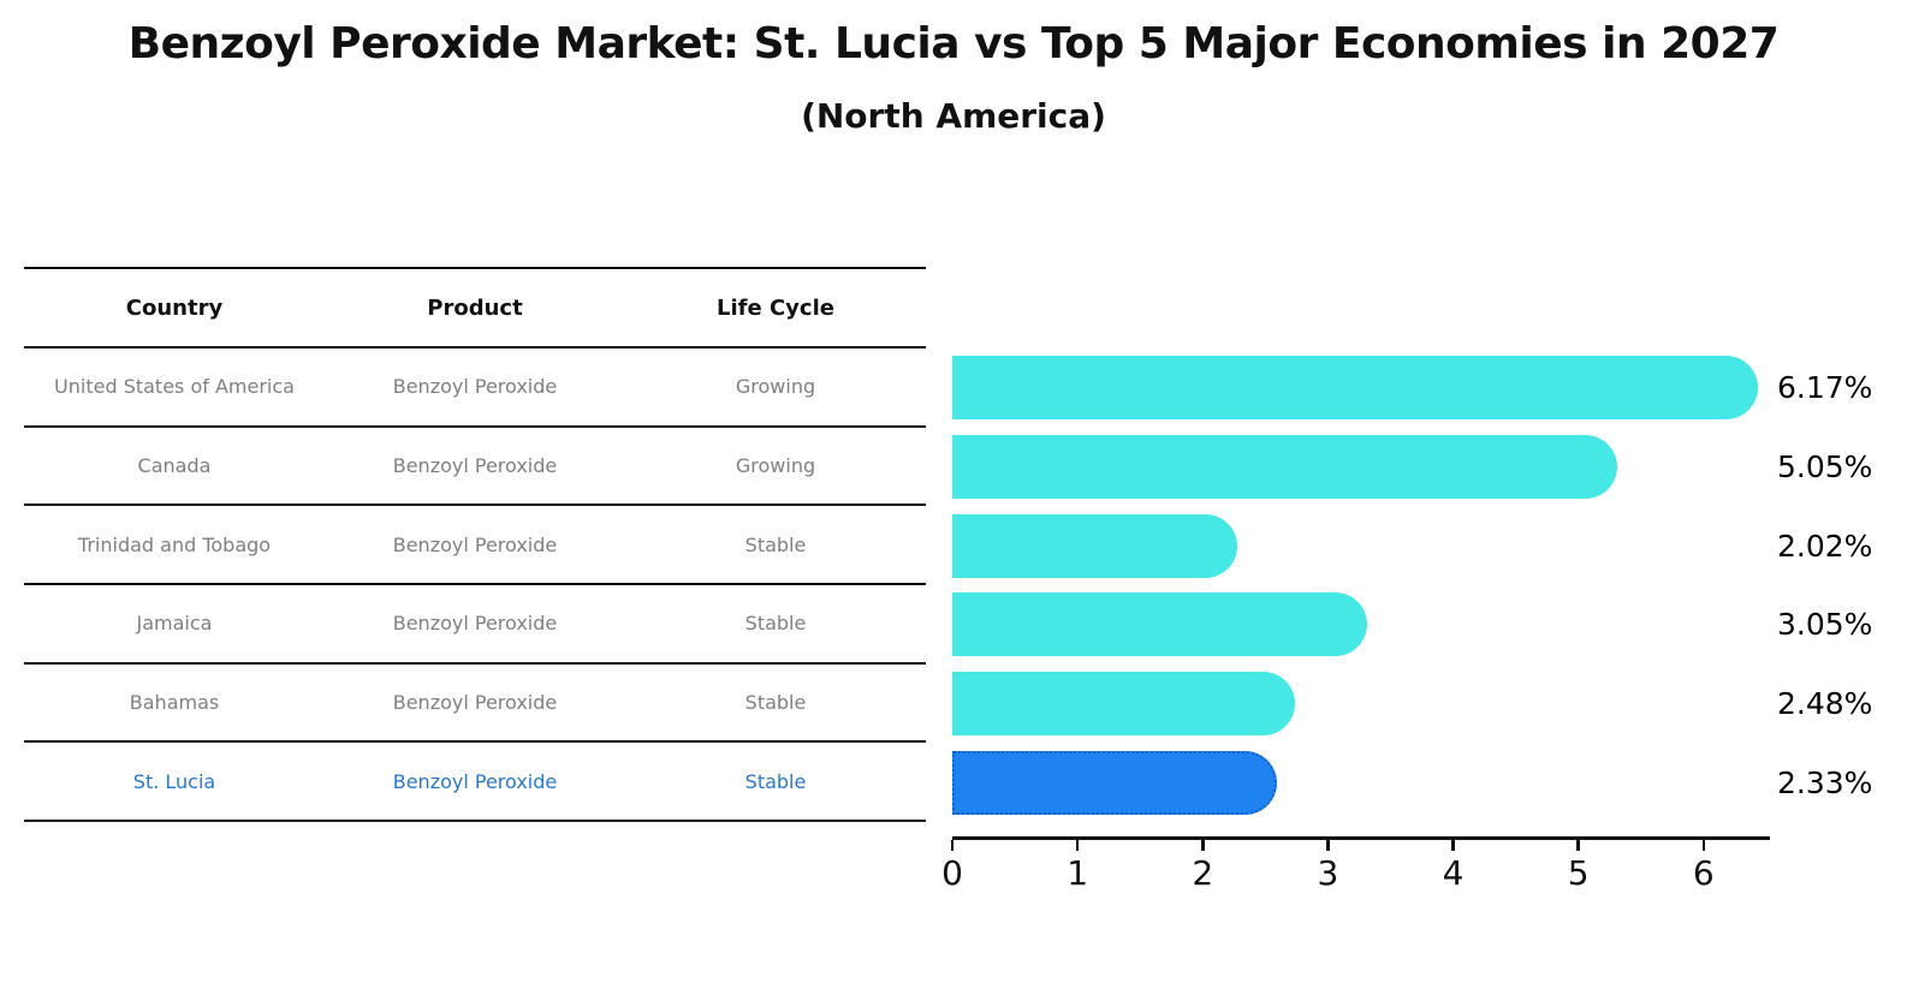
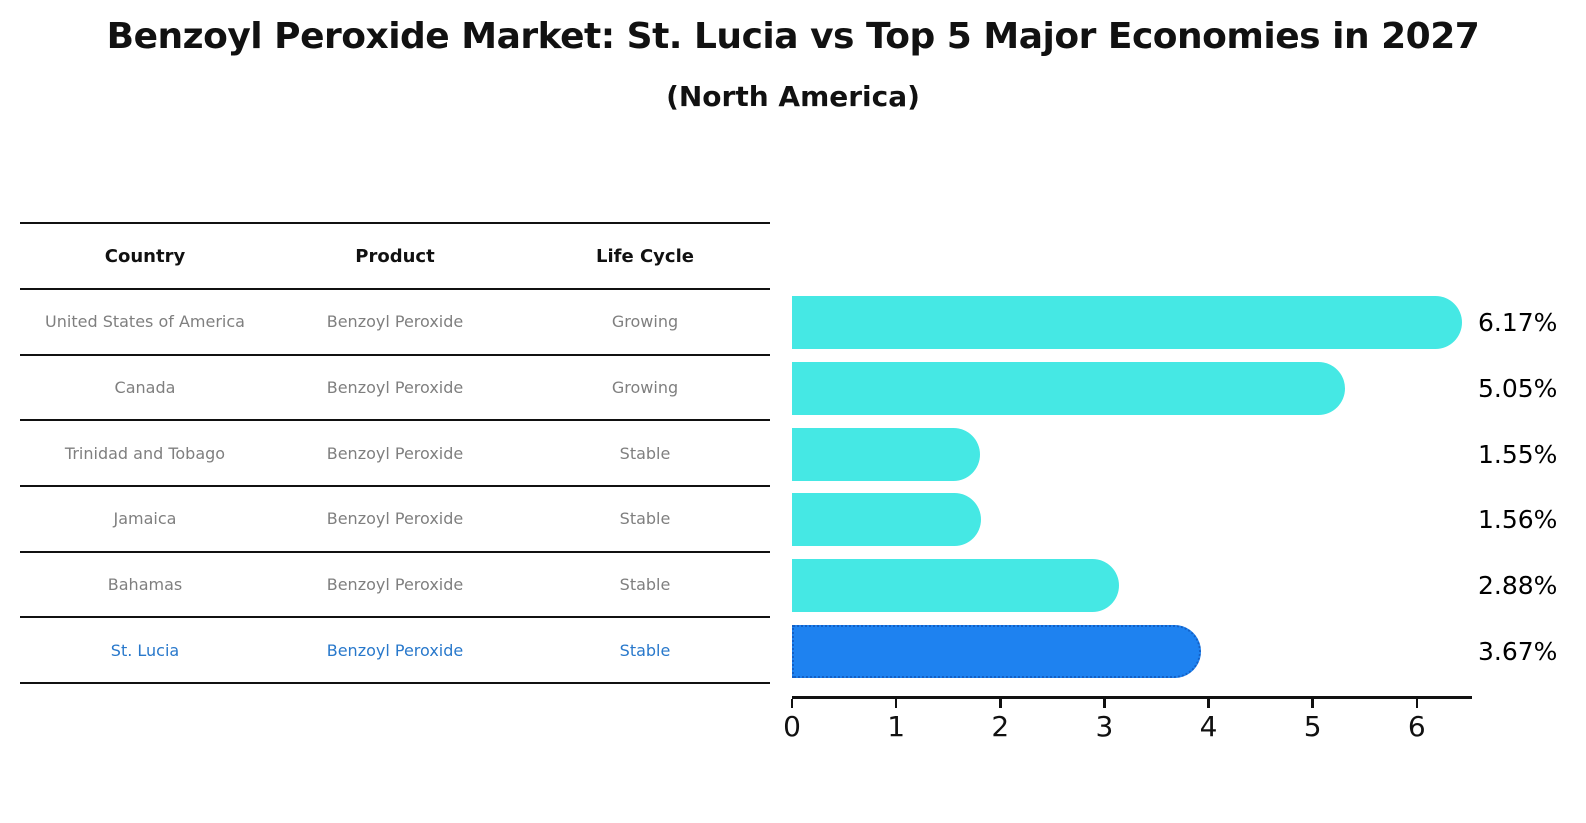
Trinidad and Tobago: 2.02% -> 1.55%
Jamaica: 3.05% -> 1.56%
Bahamas: 2.48% -> 2.88%
St. Lucia: 2.33% -> 3.67%
